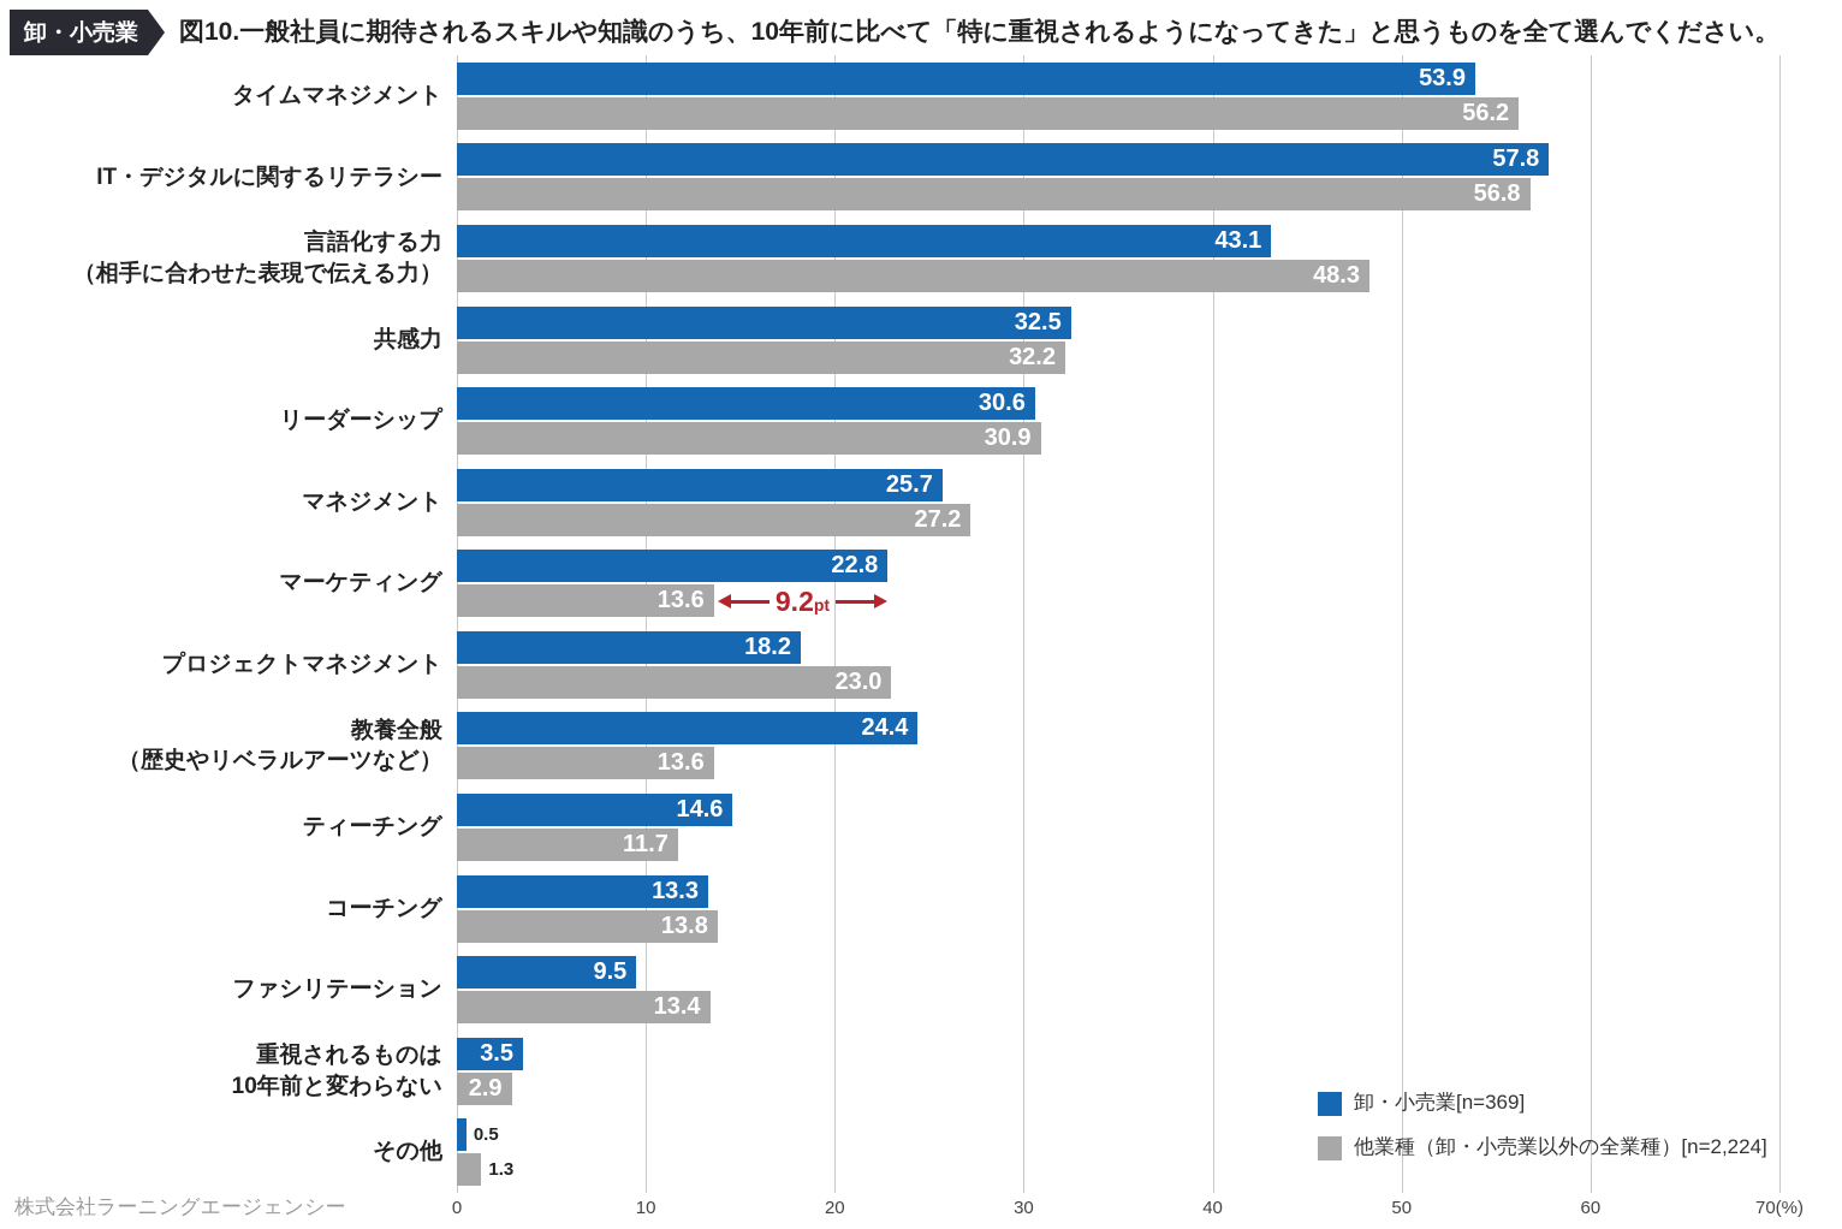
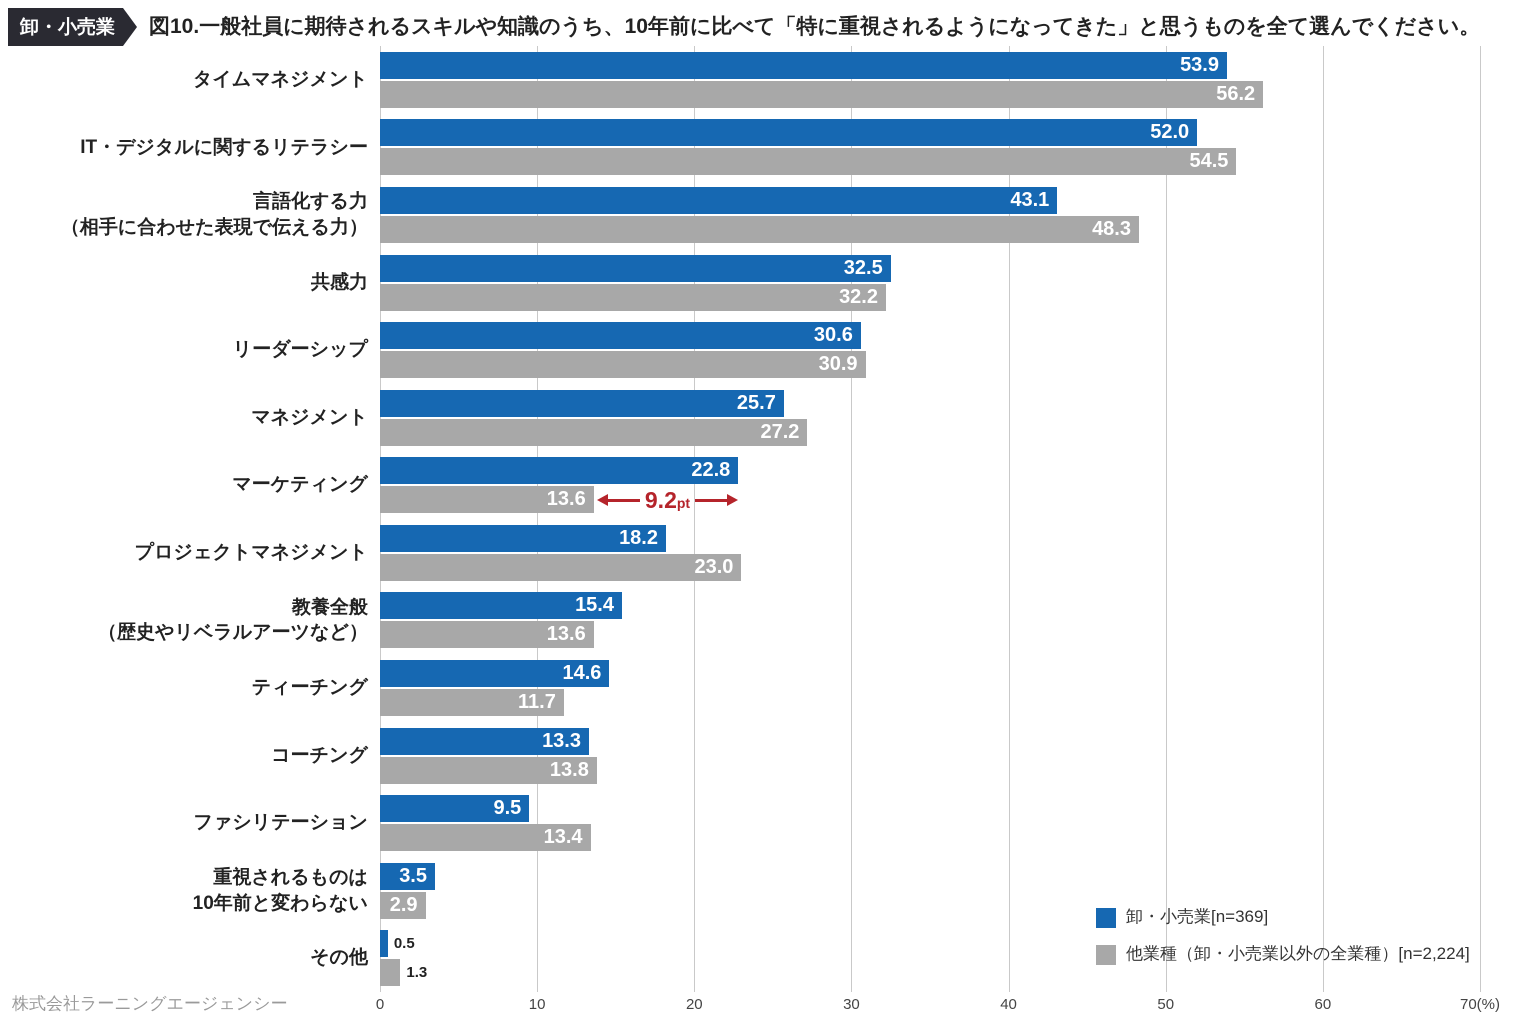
卸・小売業[n=369]/IT・デジタルに関するリテラシー: 57.8 -> 52.0
他業種（卸・小売業以外の全業種）[n=2,224]/IT・デジタルに関するリテラシー: 56.8 -> 54.5
卸・小売業[n=369]/教養全般 （歴史やリベラルアーツなど）: 24.4 -> 15.4
